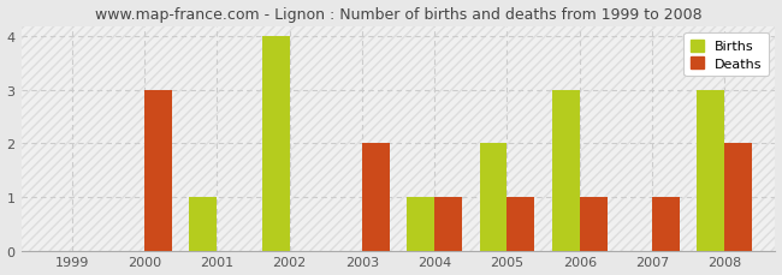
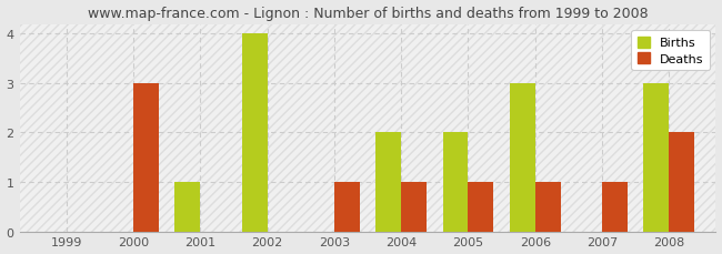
Deaths/2003: 2 -> 1
Births/2004: 1 -> 2
